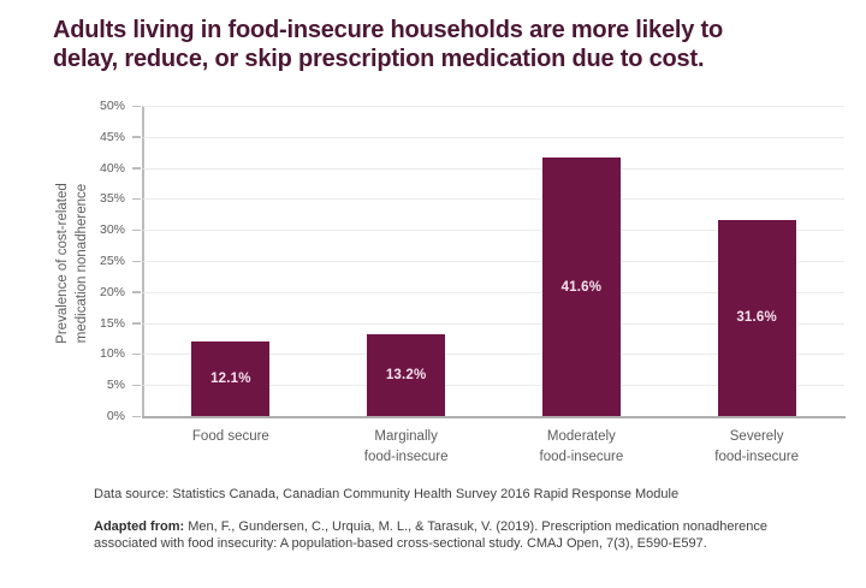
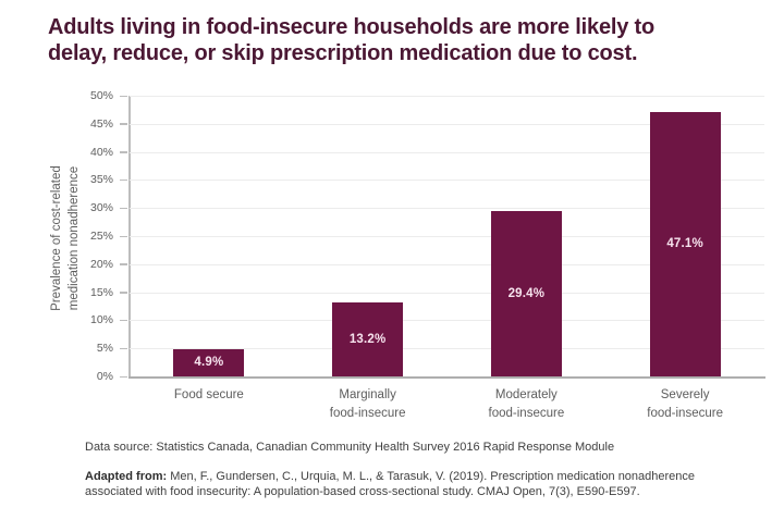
Food secure: 12.1% -> 4.9%
Moderately food-insecure: 41.6% -> 29.4%
Severely food-insecure: 31.6% -> 47.1%
